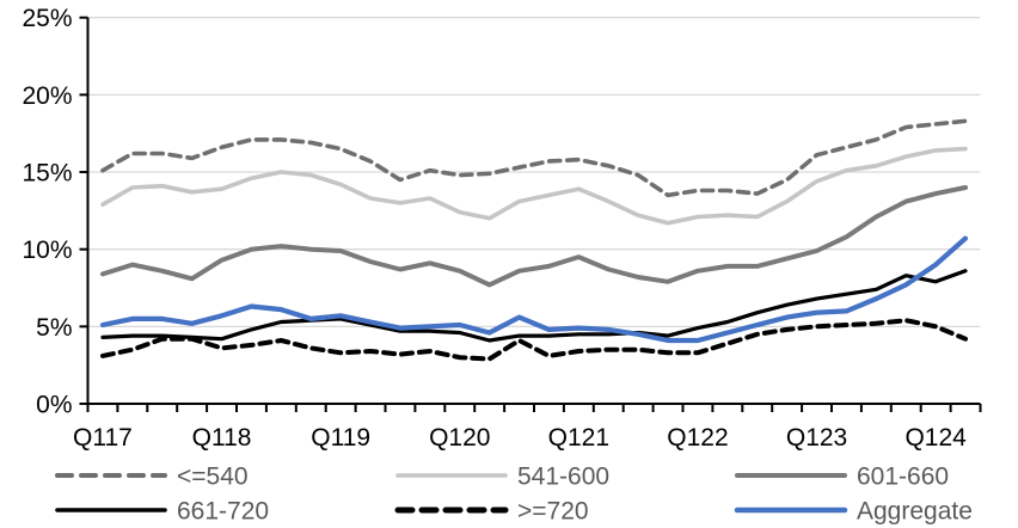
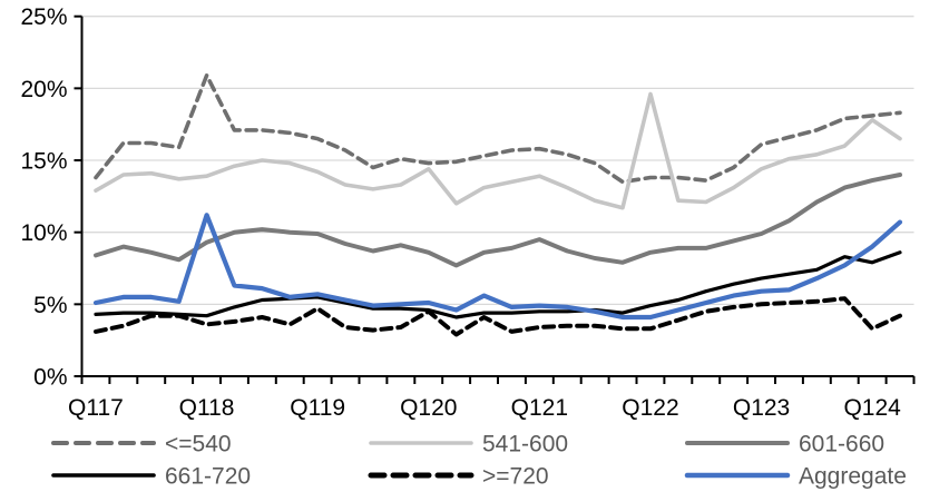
<=540/Q117: 15.1% -> 13.8%
<=540/Q118: 16.6% -> 20.9%
Aggregate/Q118: 5.7% -> 11.2%
>=720/Q119: 3.3% -> 4.7%
541-600/Q120: 12.4% -> 14.4%
>=720/Q120: 3.0% -> 4.5%
541-600/Q122: 12.1% -> 19.6%
541-600/Q124: 16.4% -> 17.8%
>=720/Q124: 5.0% -> 3.3%
